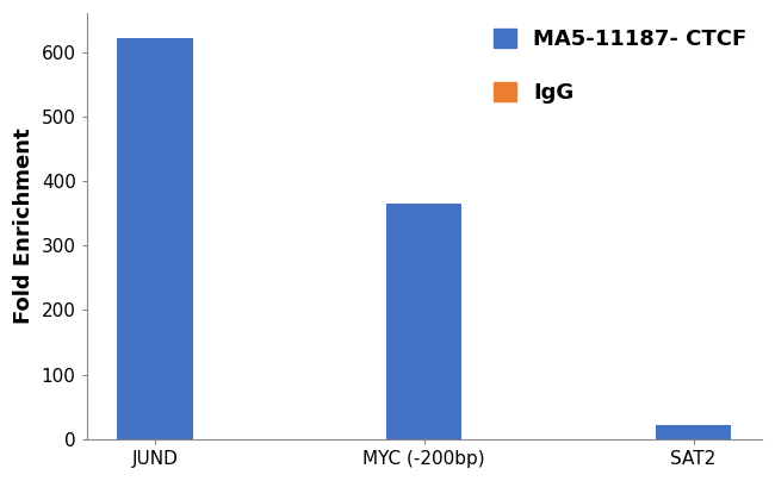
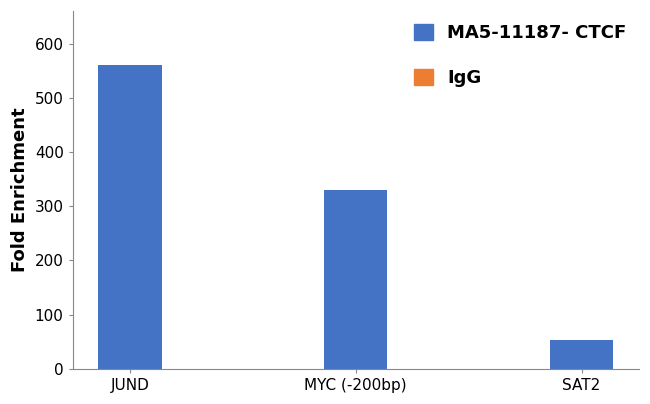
JUND: 622 -> 560
MYC (-200bp): 365 -> 330
SAT2: 22 -> 54
